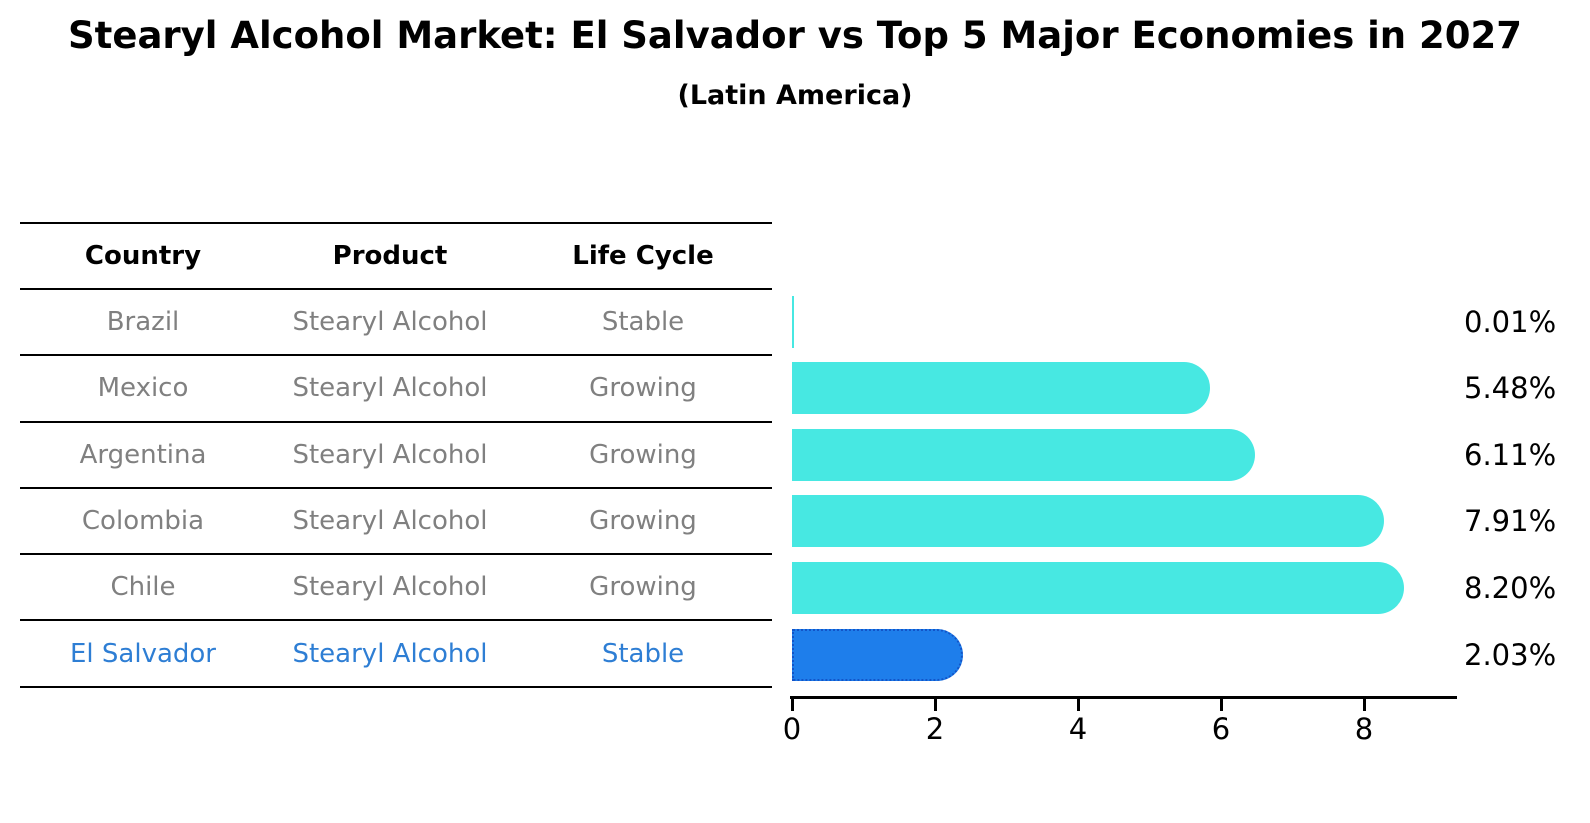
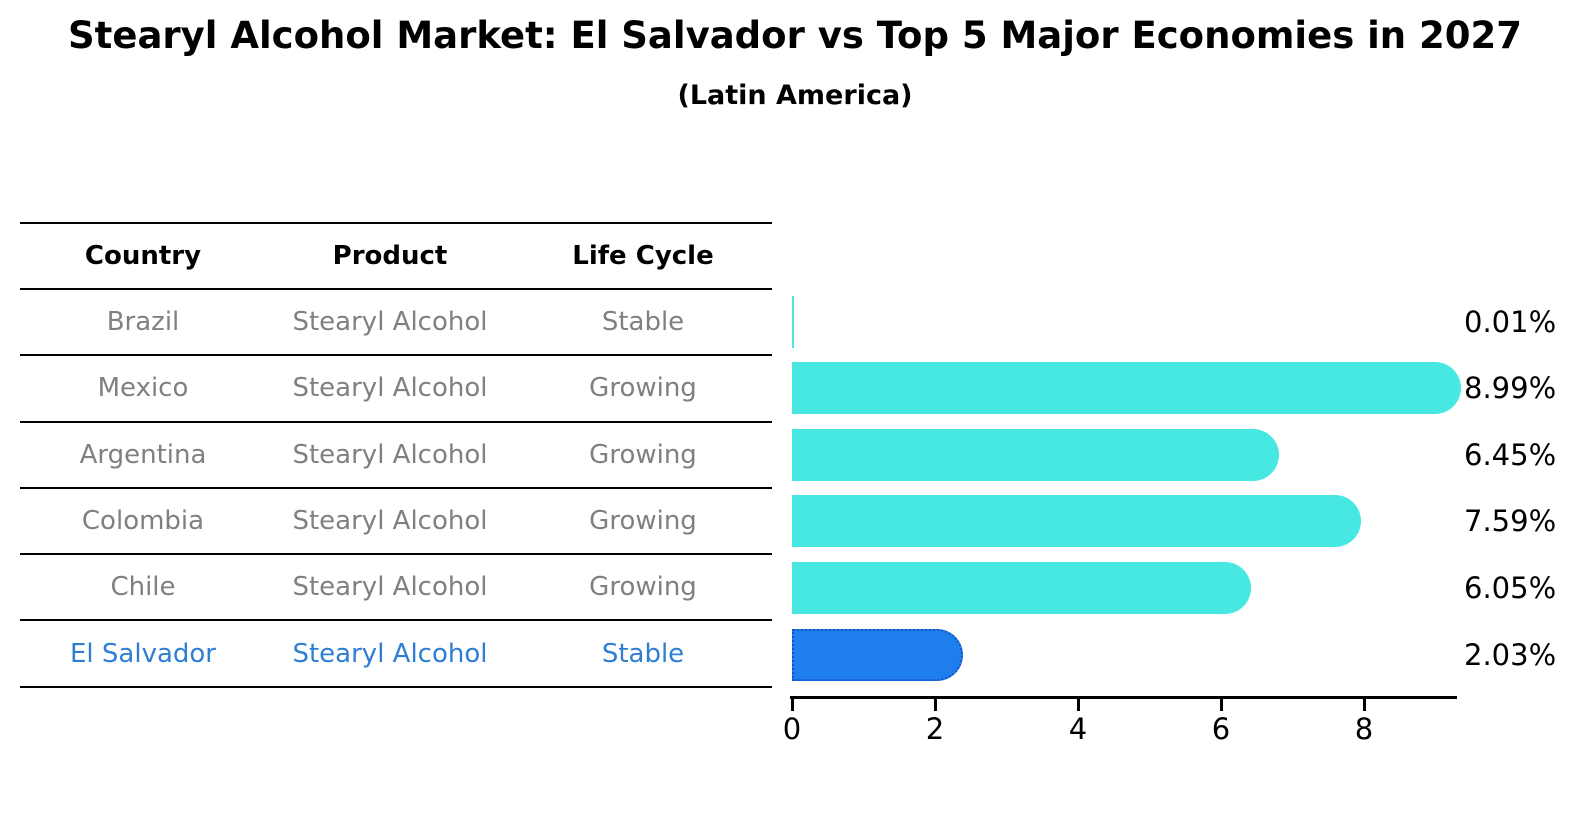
Mexico: 5.48% -> 8.99%
Argentina: 6.11% -> 6.45%
Colombia: 7.91% -> 7.59%
Chile: 8.20% -> 6.05%
